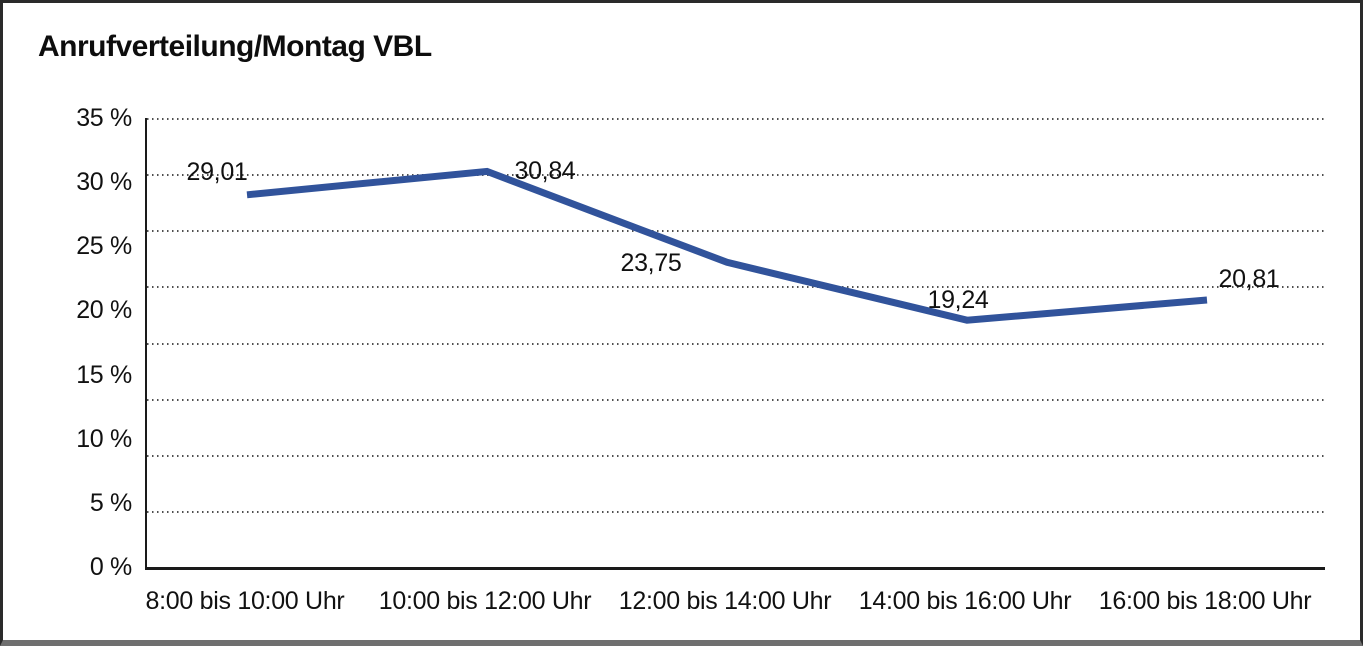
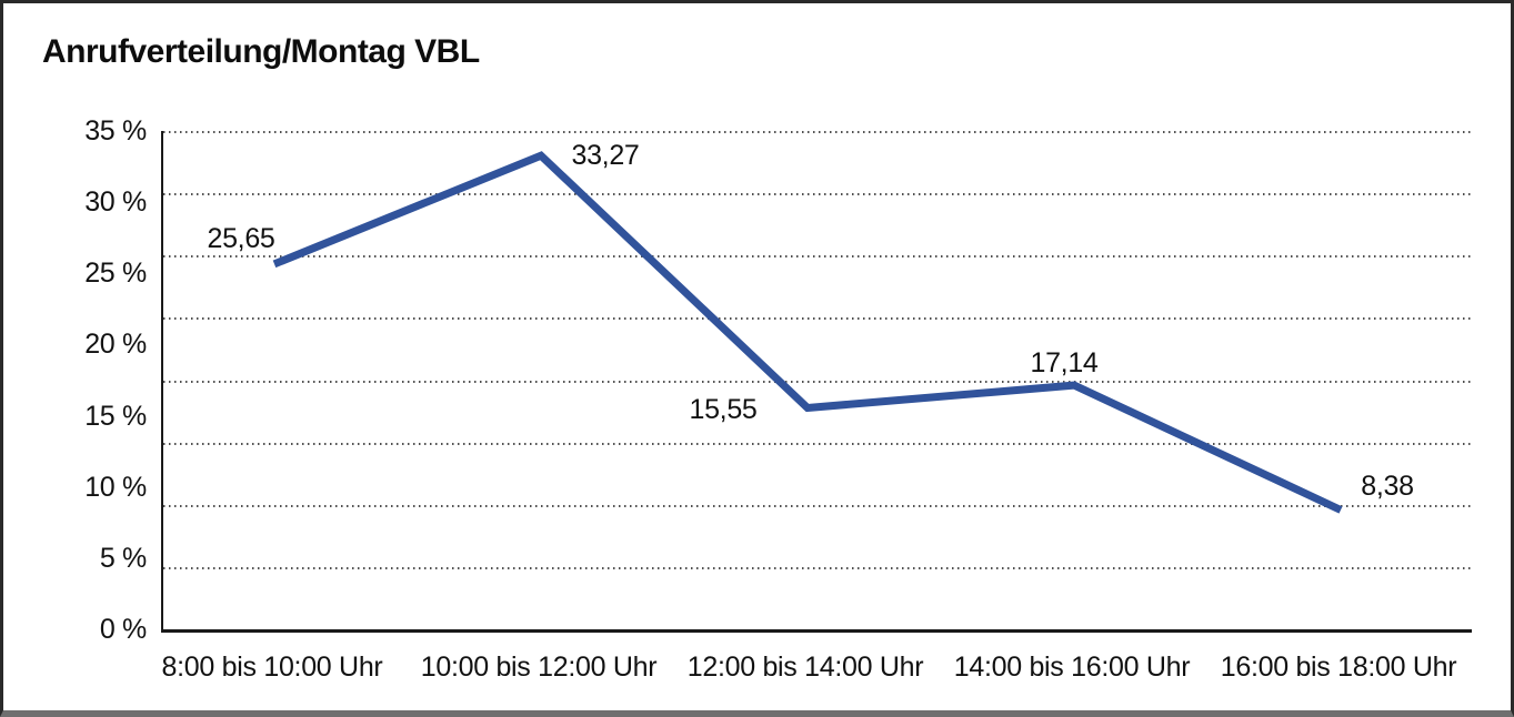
8:00 bis 10:00 Uhr: 29,01 -> 25,65
10:00 bis 12:00 Uhr: 30,84 -> 33,27
12:00 bis 14:00 Uhr: 23,75 -> 15,55
14:00 bis 16:00 Uhr: 19,24 -> 17,14
16:00 bis 18:00 Uhr: 20,81 -> 8,38
